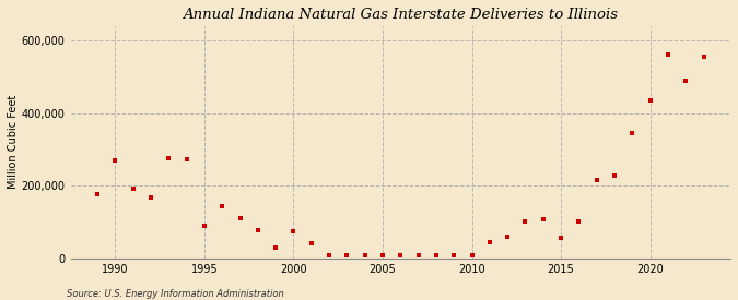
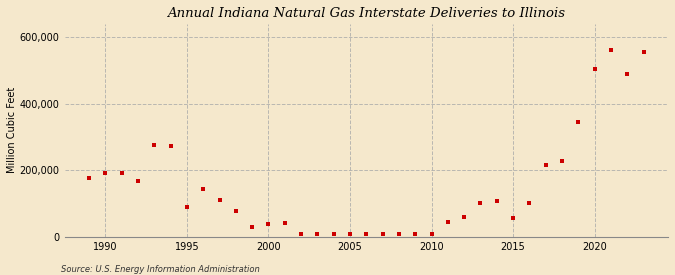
1990: 270,000 -> 192,000
2000: 75,000 -> 38,000
2020: 435,000 -> 505,000
